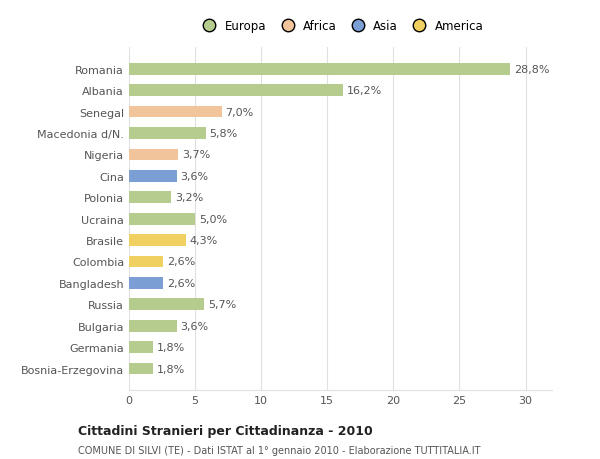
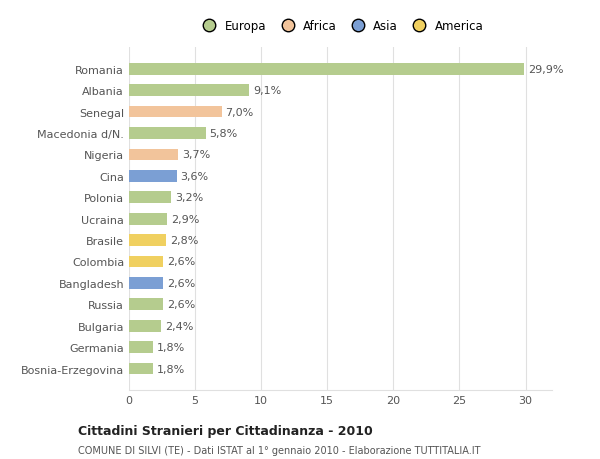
Romania: 28,8% -> 29,9%
Albania: 16,2% -> 9,1%
Ucraina: 5,0% -> 2,9%
Brasile: 4,3% -> 2,8%
Russia: 5,7% -> 2,6%
Bulgaria: 3,6% -> 2,4%
